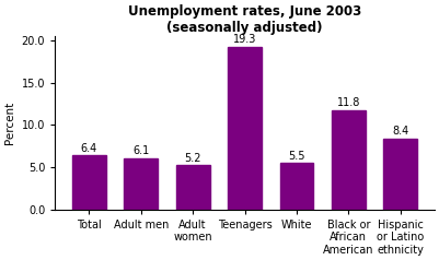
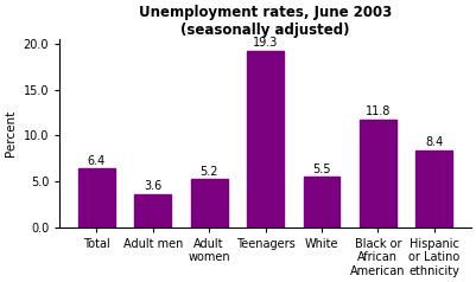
Adult men: 6.1 -> 3.6
